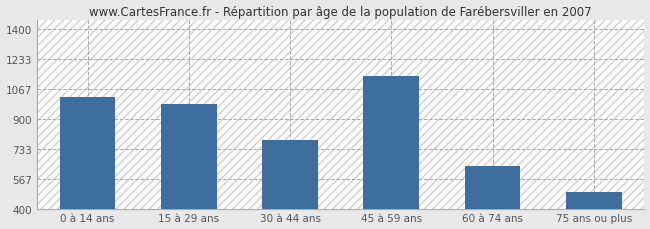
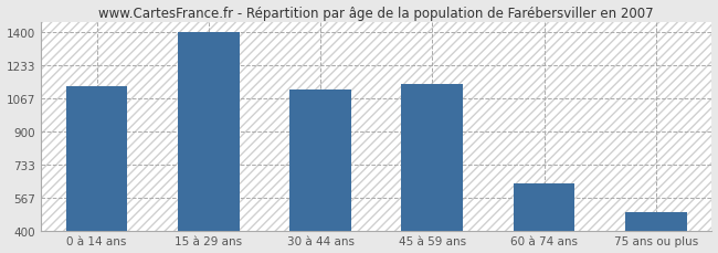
0 à 14 ans: 1020 -> 1130
15 à 29 ans: 980 -> 1400
30 à 44 ans: 780 -> 1110
